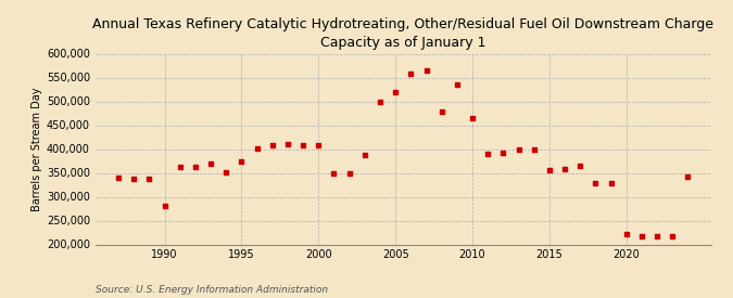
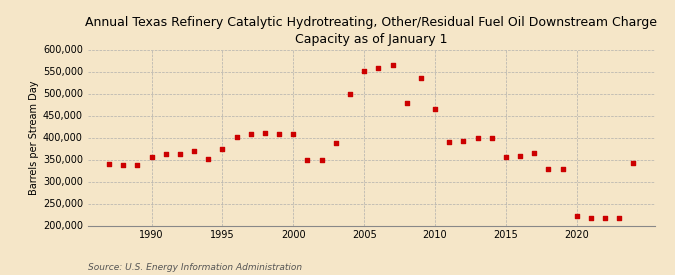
1990: 280,000 -> 355,000
2005: 520,000 -> 551,000
